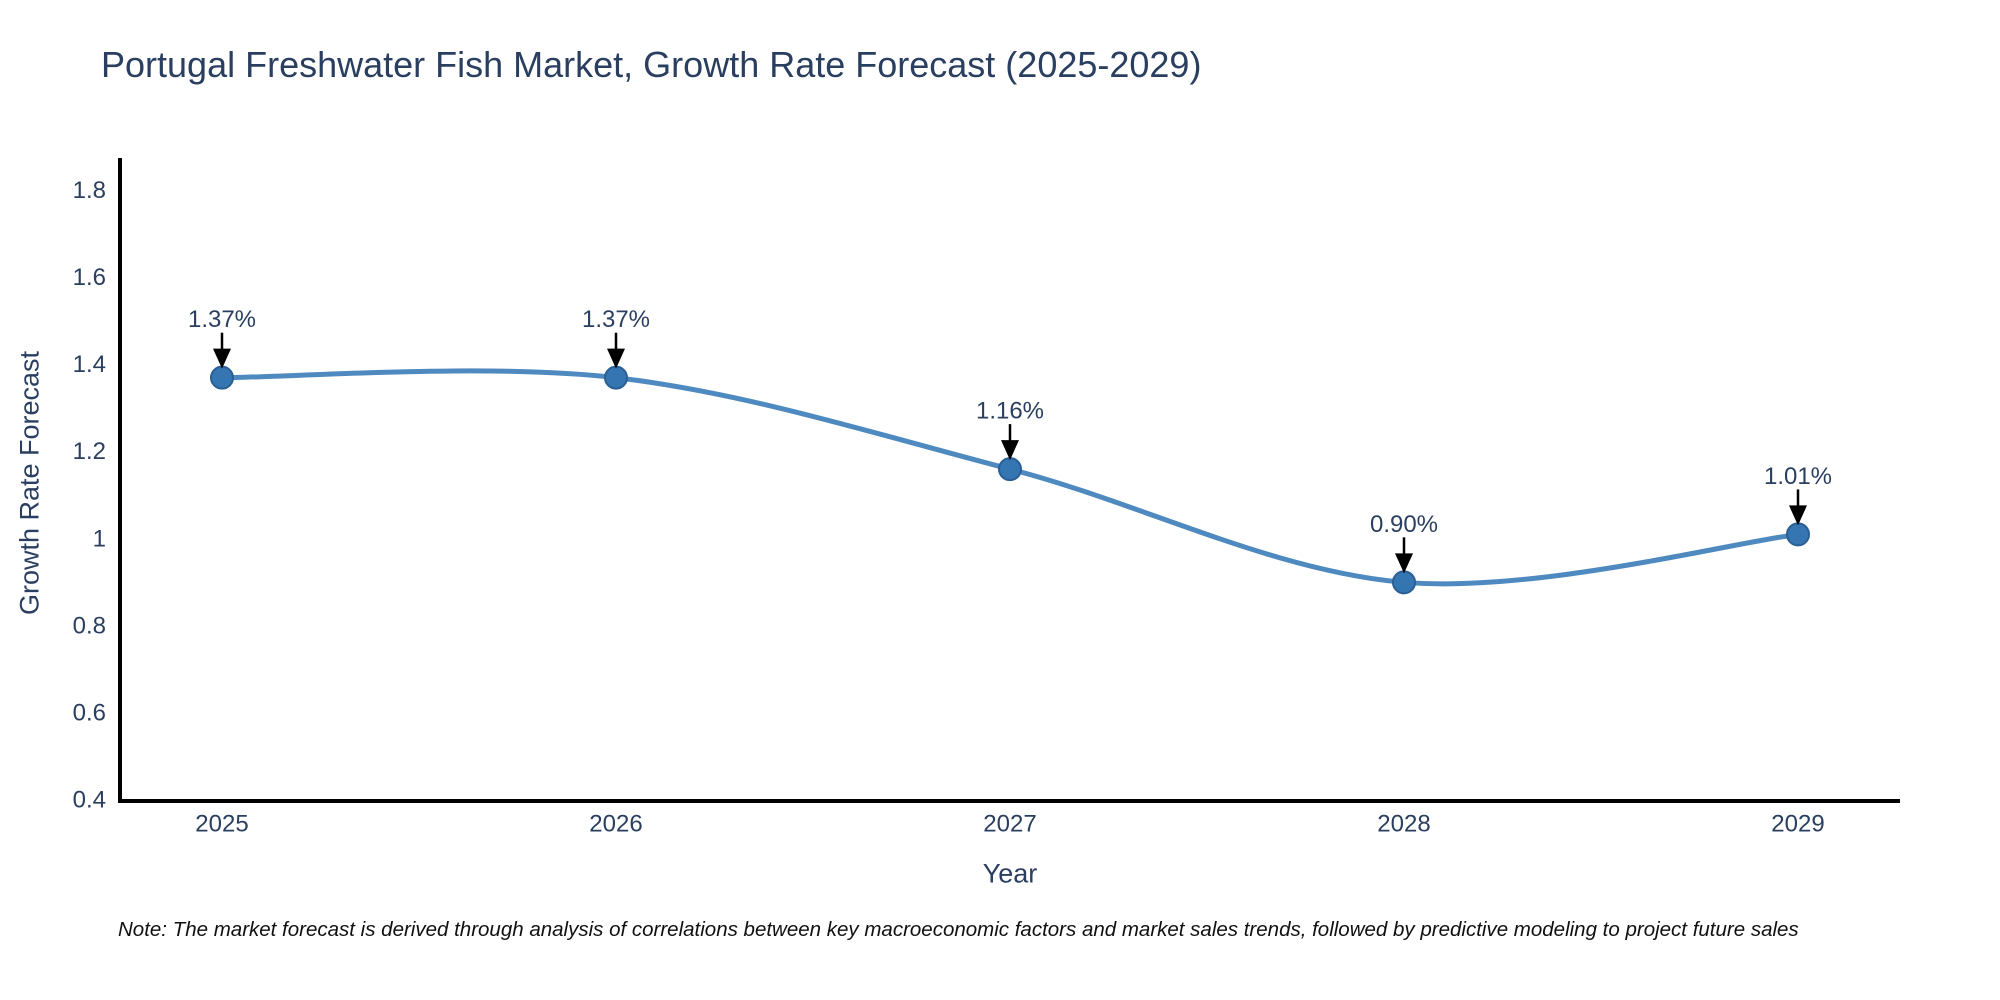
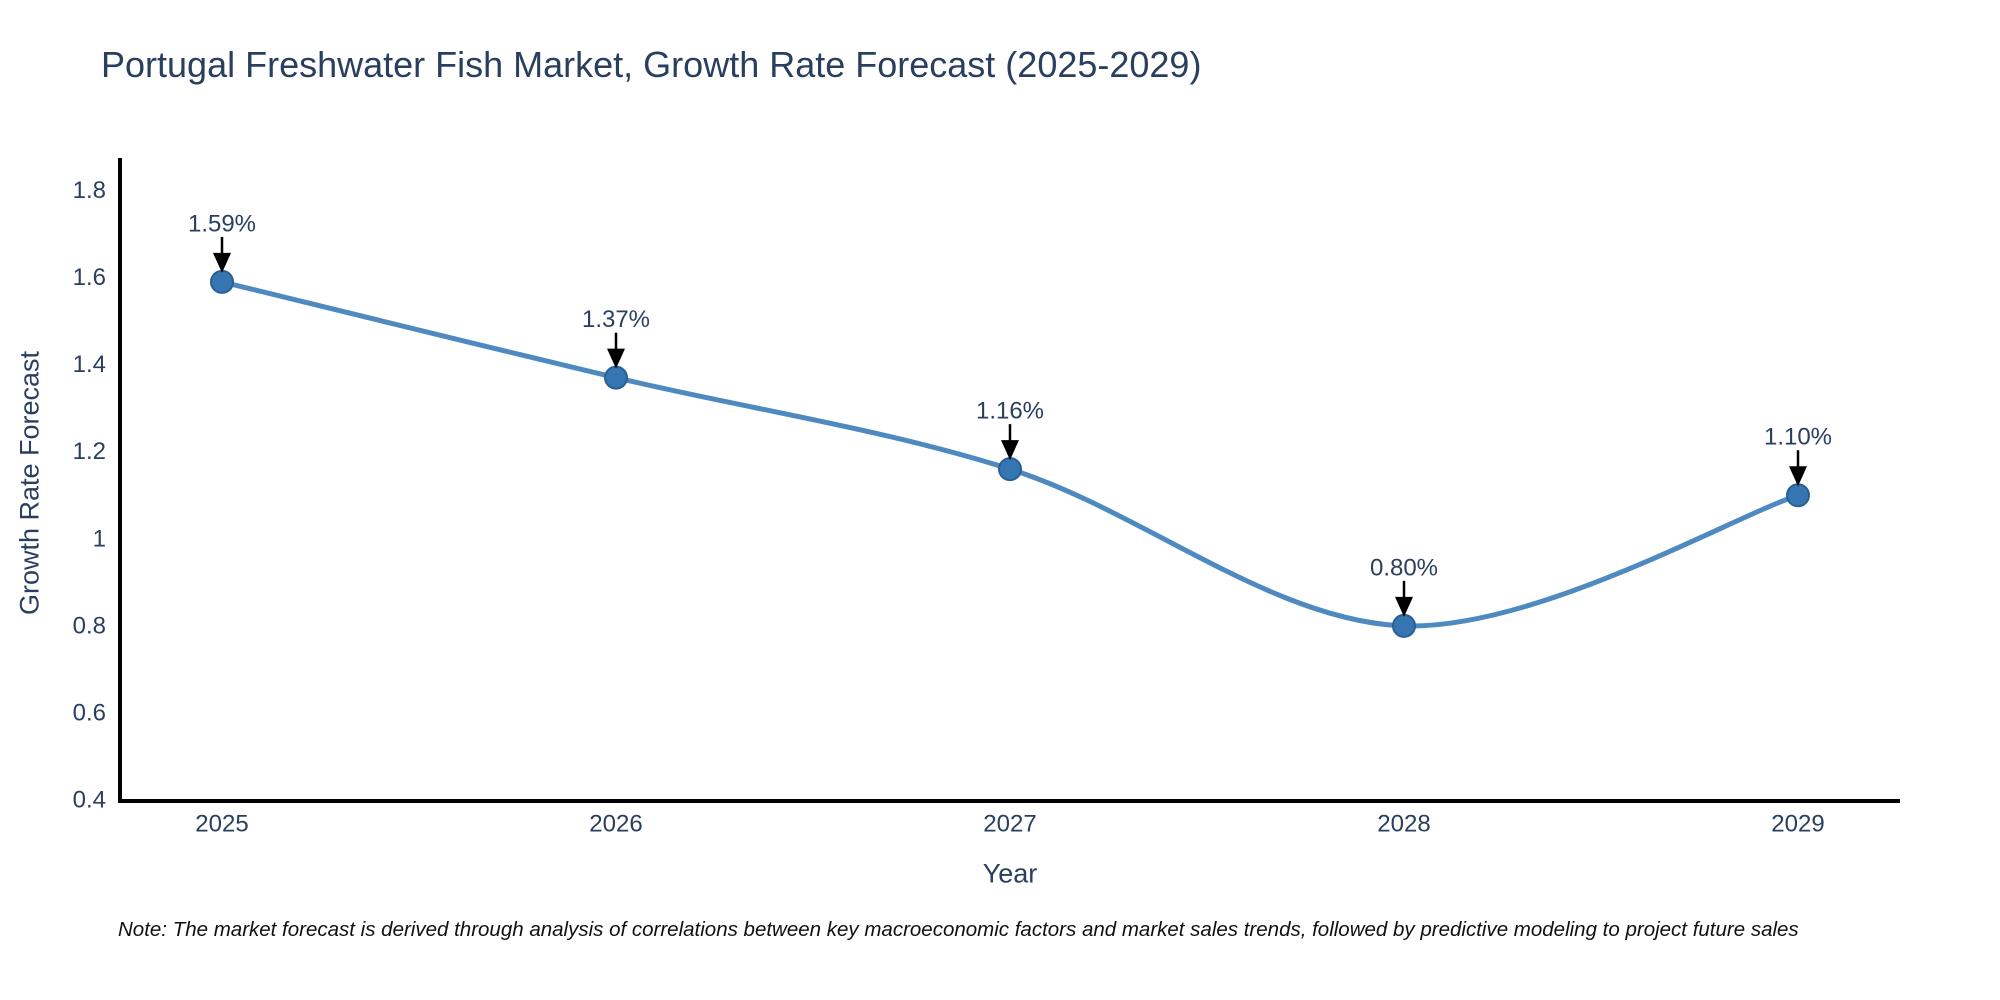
2025: 1.37% -> 1.59%
2028: 0.90% -> 0.80%
2029: 1.01% -> 1.10%
